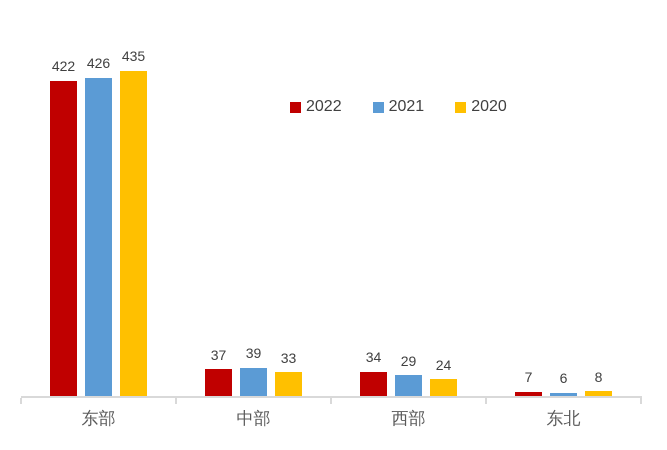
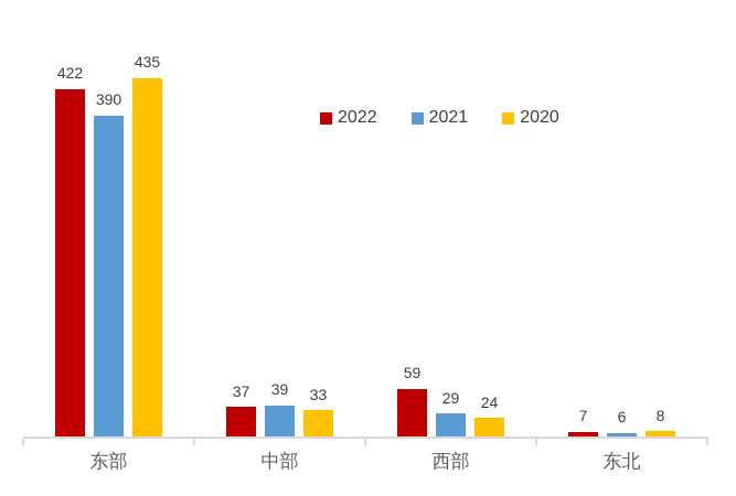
2021/东部: 426 -> 390
2022/西部: 34 -> 59
